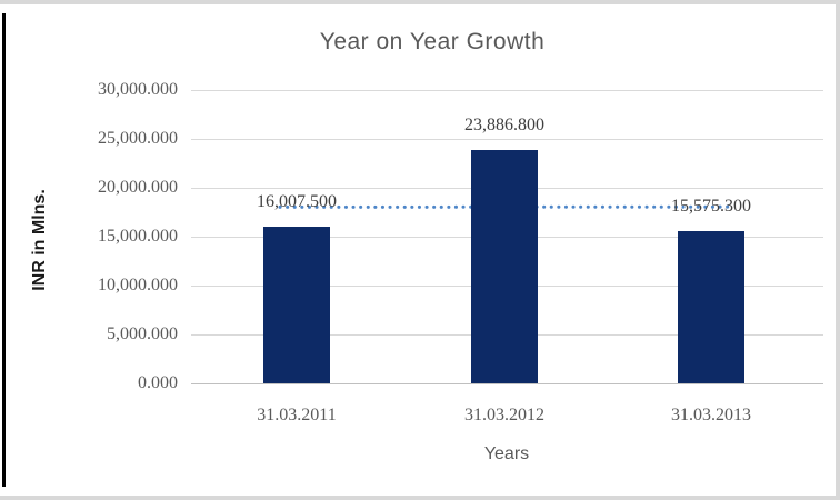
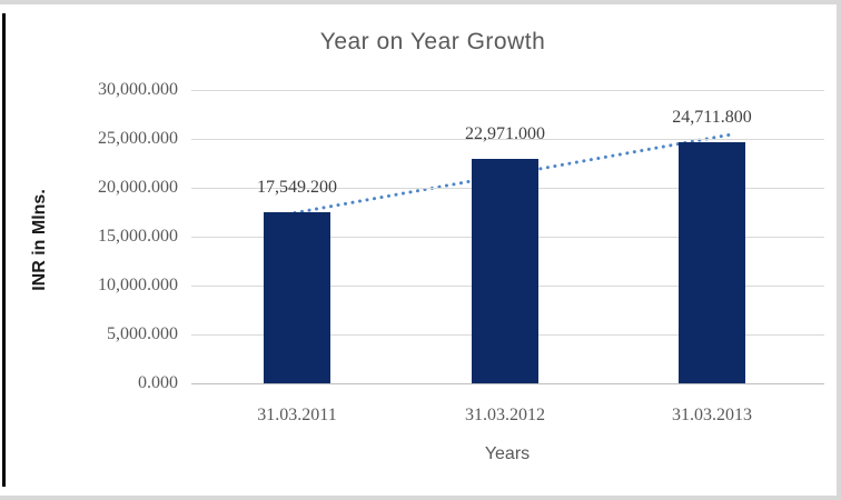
31.03.2011: 16,007.500 -> 17,549.200
31.03.2012: 23,886.800 -> 22,971.000
31.03.2013: 15,575.300 -> 24,711.800
